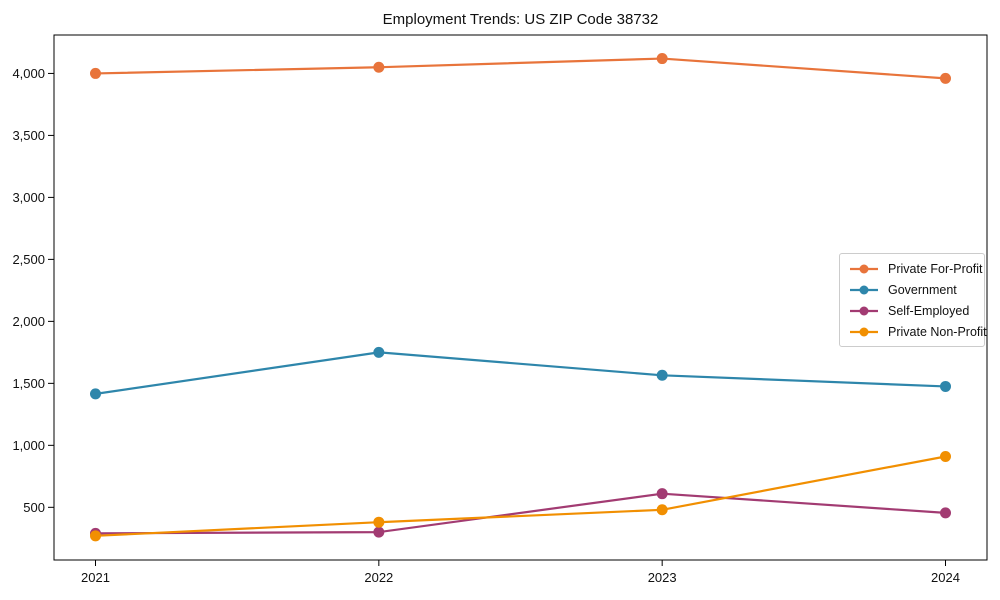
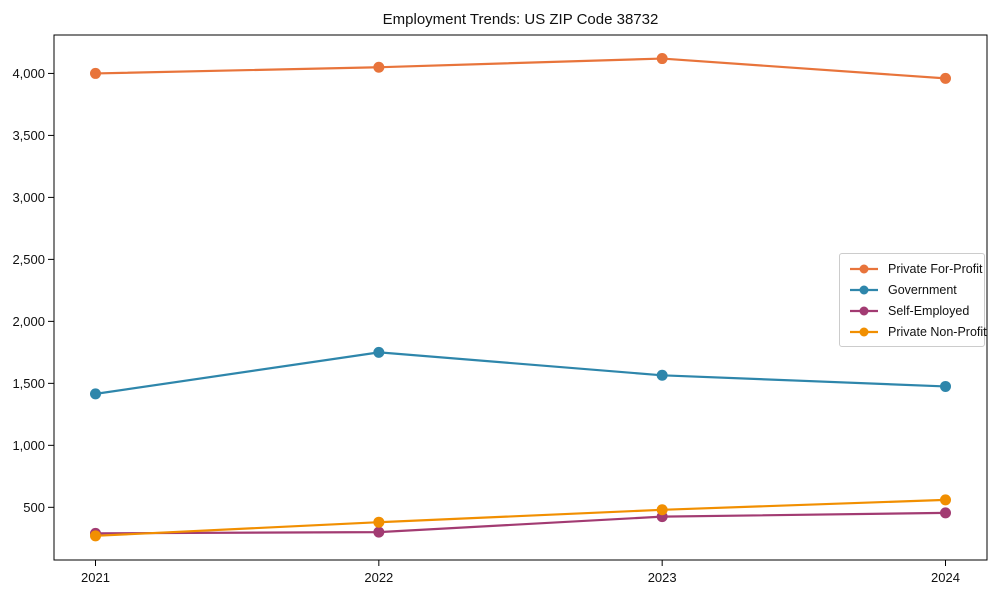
Self-Employed/2023: 610 -> 420
Private Non-Profit/2024: 910 -> 560
